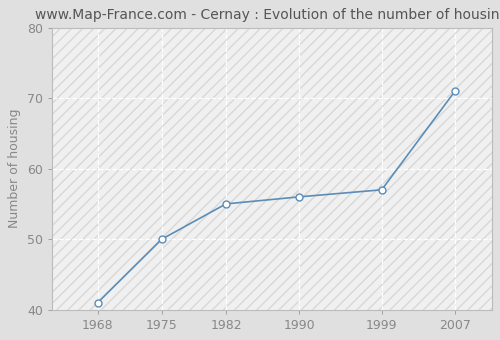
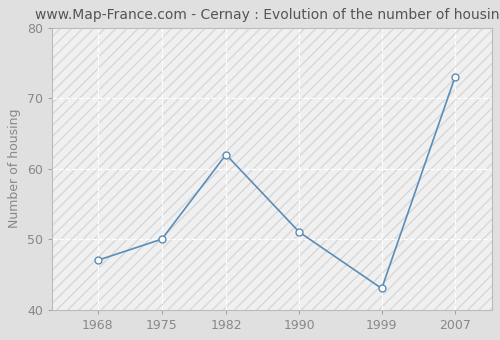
1968: 41 -> 47
1982: 55 -> 62
1990: 56 -> 51
1999: 57 -> 43
2007: 71 -> 73
